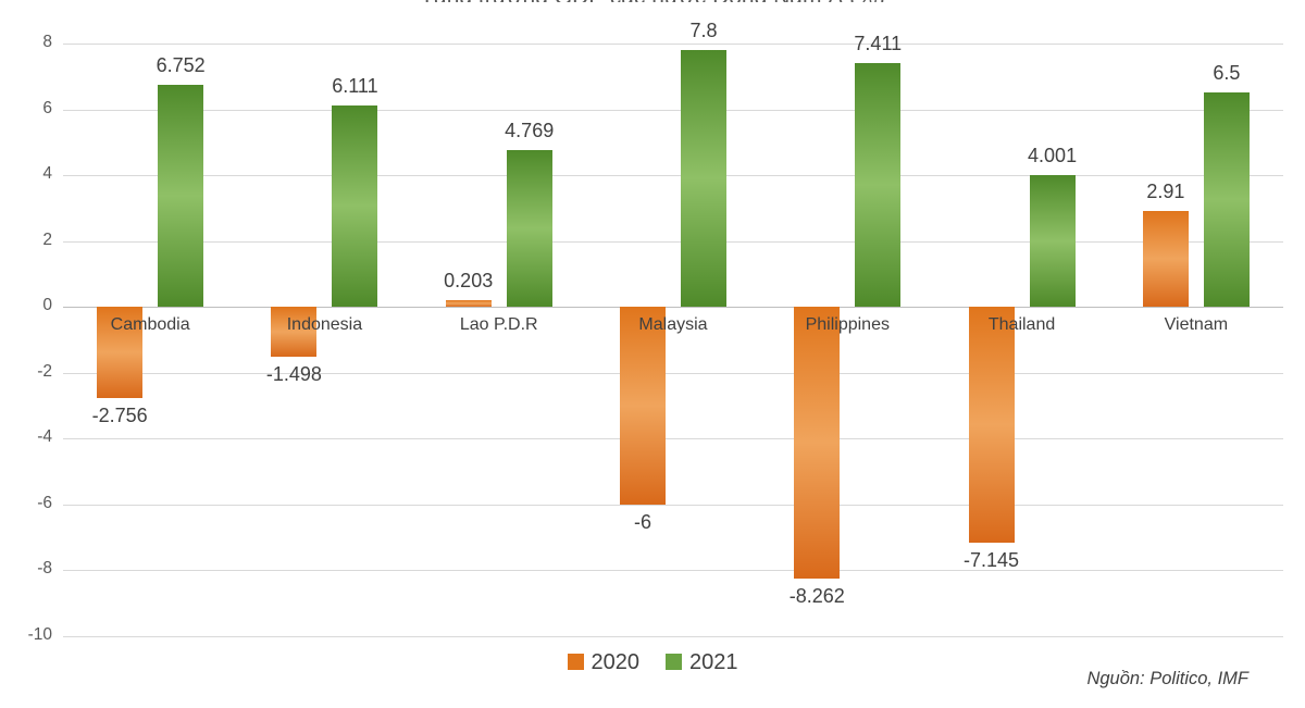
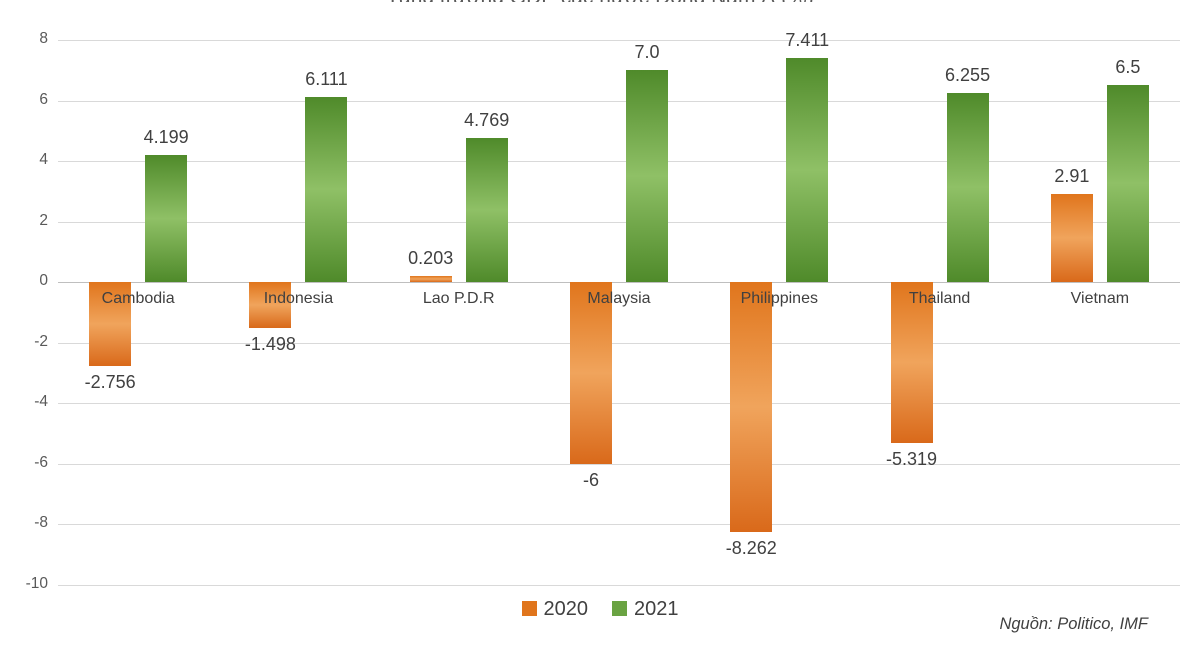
2021/Cambodia: 6.752 -> 4.199
2021/Malaysia: 7.8 -> 7.0
2020/Thailand: -7.145 -> -5.319
2021/Thailand: 4.001 -> 6.255
